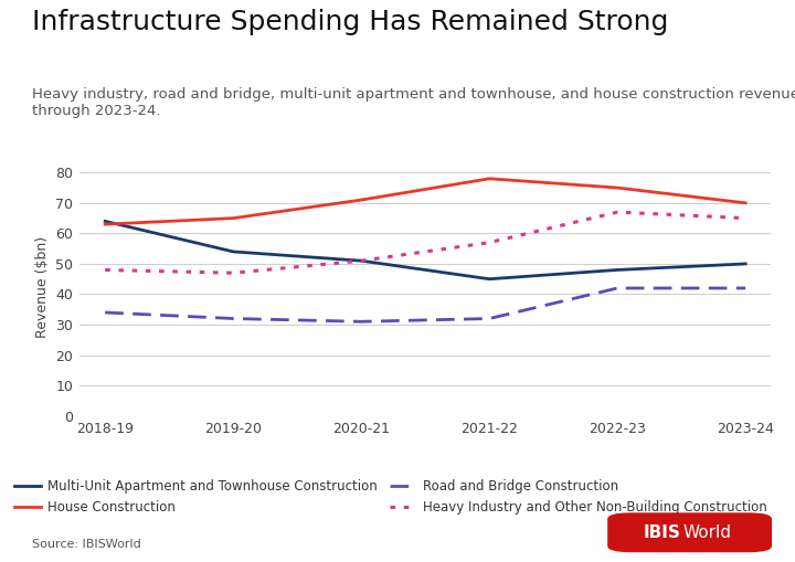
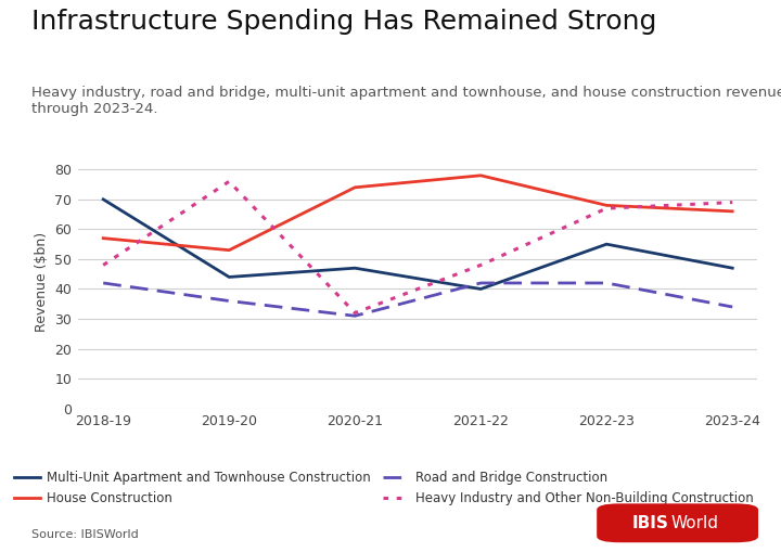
Multi-Unit Apartment and Townhouse Construction/2018-19: 64 -> 70
House Construction/2018-19: 63 -> 57
Road and Bridge Construction/2018-19: 34 -> 42
Multi-Unit Apartment and Townhouse Construction/2019-20: 54 -> 44
House Construction/2019-20: 65 -> 53
Road and Bridge Construction/2019-20: 32 -> 36
Heavy Industry and Other Non-Building Construction/2019-20: 47 -> 76
Multi-Unit Apartment and Townhouse Construction/2020-21: 51 -> 47
House Construction/2020-21: 71 -> 74
Heavy Industry and Other Non-Building Construction/2020-21: 51 -> 32
Multi-Unit Apartment and Townhouse Construction/2021-22: 45 -> 40
Road and Bridge Construction/2021-22: 32 -> 42
Heavy Industry and Other Non-Building Construction/2021-22: 57 -> 48
Multi-Unit Apartment and Townhouse Construction/2022-23: 48 -> 55
House Construction/2022-23: 75 -> 68
Multi-Unit Apartment and Townhouse Construction/2023-24: 50 -> 47
House Construction/2023-24: 70 -> 66
Road and Bridge Construction/2023-24: 42 -> 34
Heavy Industry and Other Non-Building Construction/2023-24: 65 -> 69
